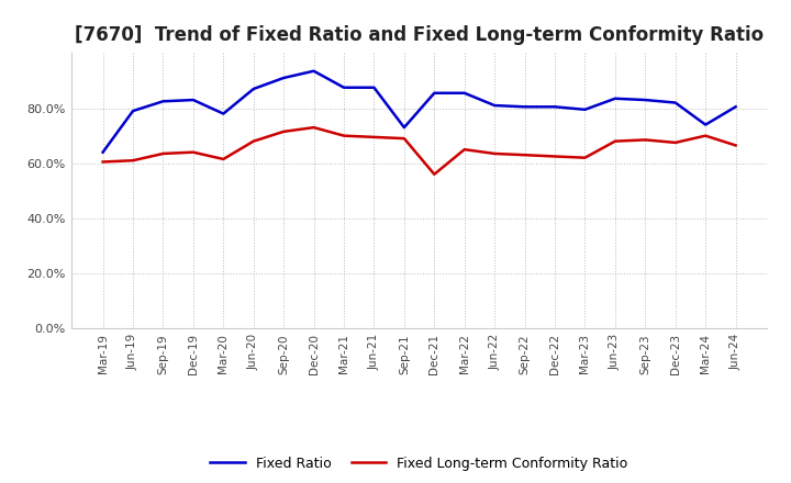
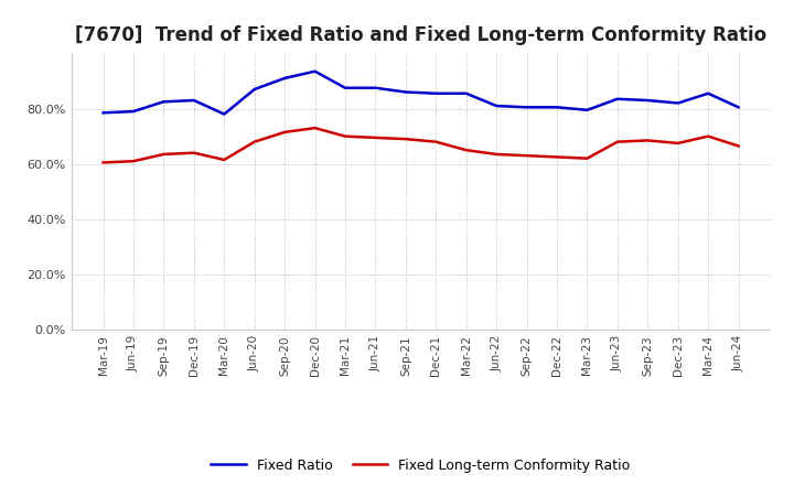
Fixed Ratio/Mar-19: 64.0% -> 78.5%
Fixed Ratio/Sep-21: 73.0% -> 86.0%
Fixed Long-term Conformity Ratio/Dec-21: 56.0% -> 68.0%
Fixed Ratio/Mar-24: 74.0% -> 85.5%
